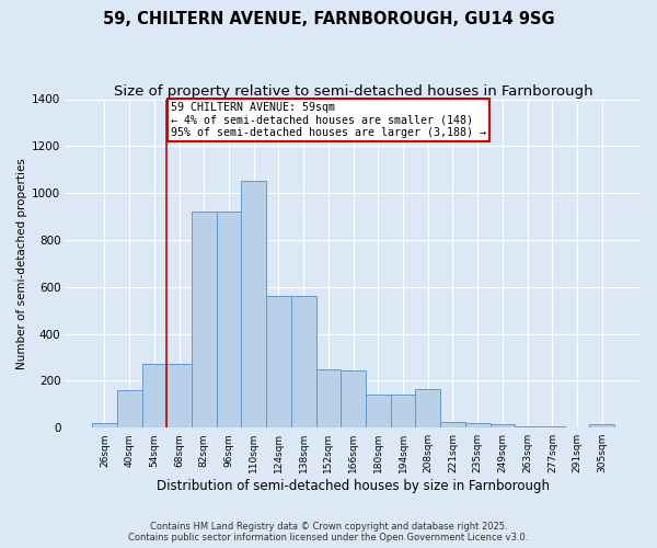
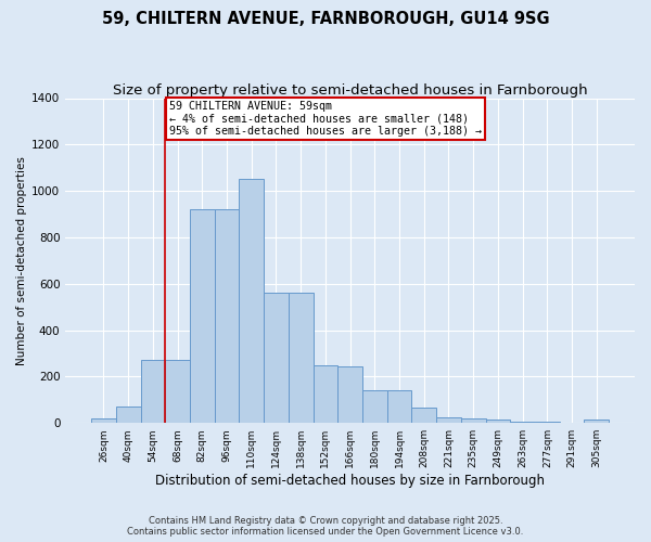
40sqm: 160 -> 70
208sqm: 165 -> 65
